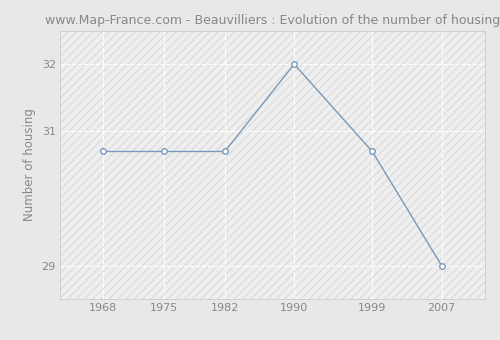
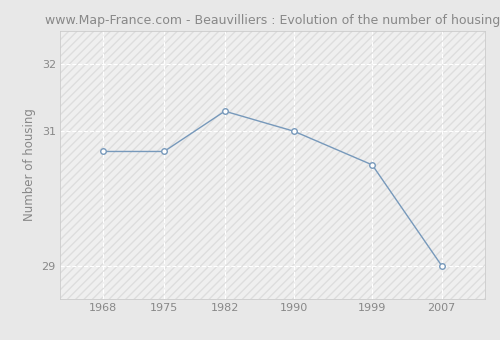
1982: 30.7 -> 31.3
1990: 32.0 -> 31.0
1999: 30.7 -> 30.5
